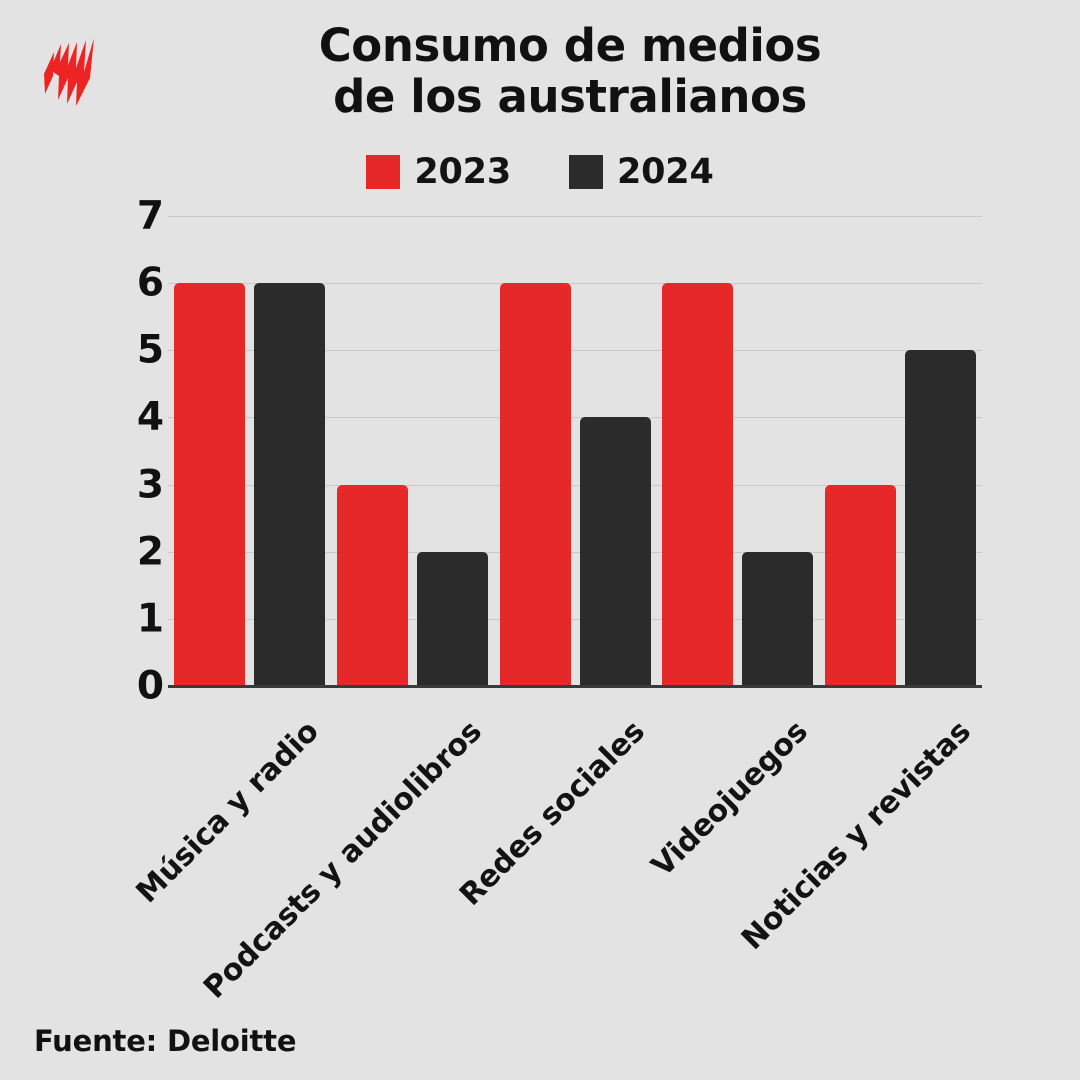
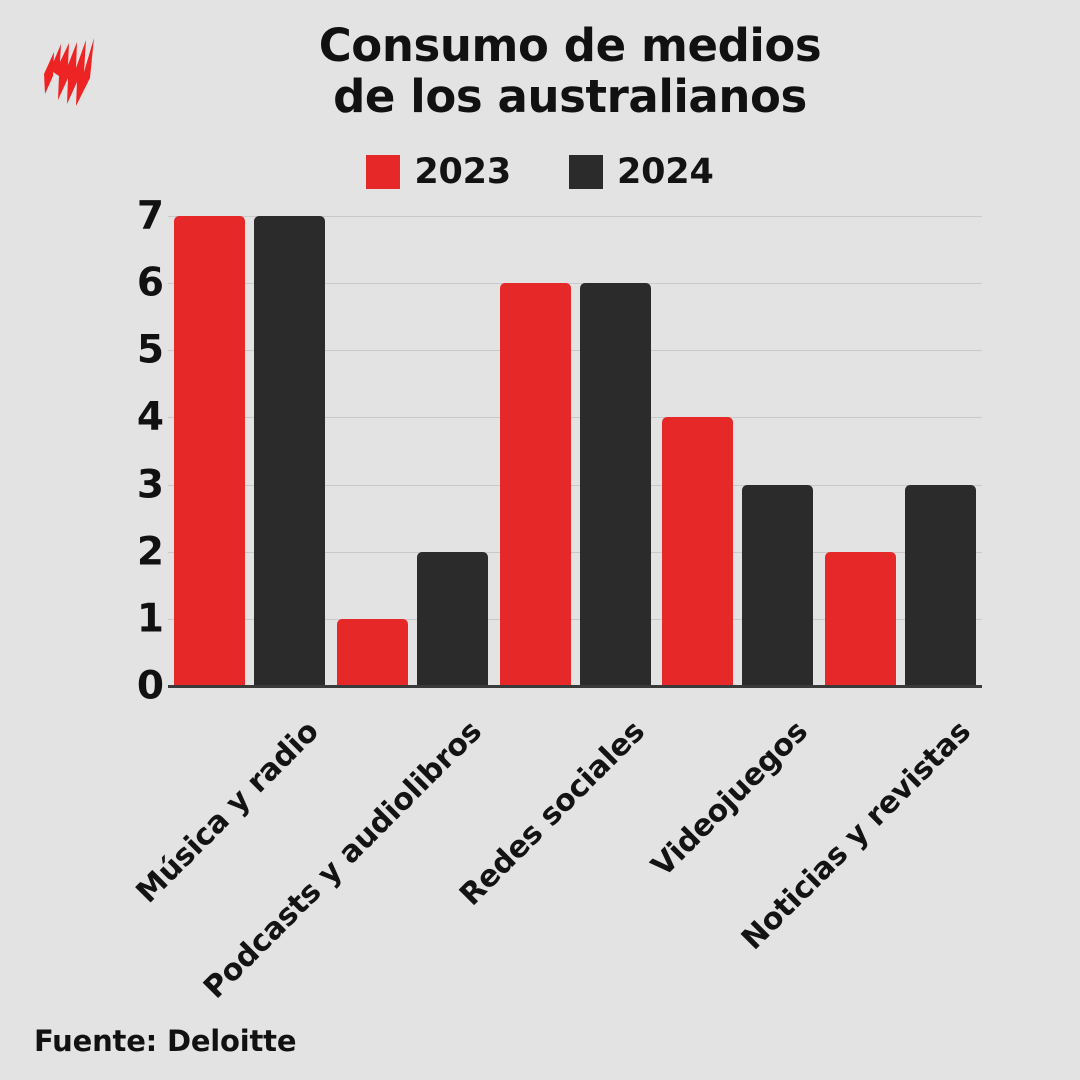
2023/Música y radio: 6 -> 7
2024/Música y radio: 6 -> 7
2023/Podcasts y audiolibros: 3 -> 1
2024/Redes sociales: 4 -> 6
2023/Videojuegos: 6 -> 4
2024/Videojuegos: 2 -> 3
2023/Noticias y revistas: 3 -> 2
2024/Noticias y revistas: 5 -> 3
